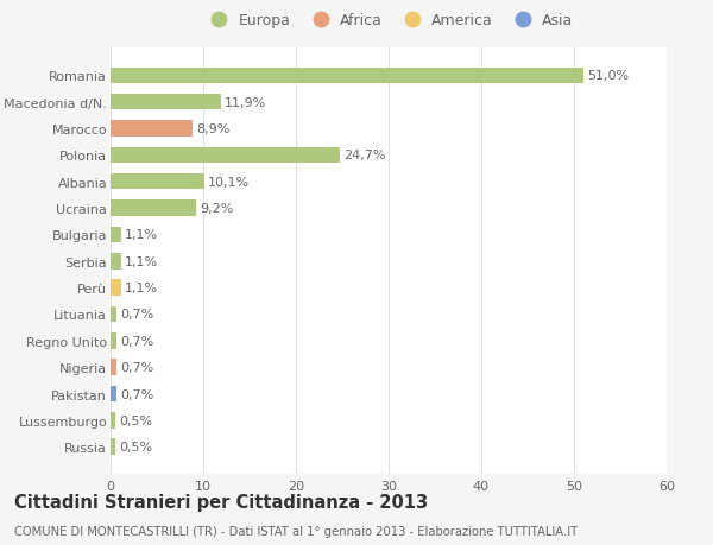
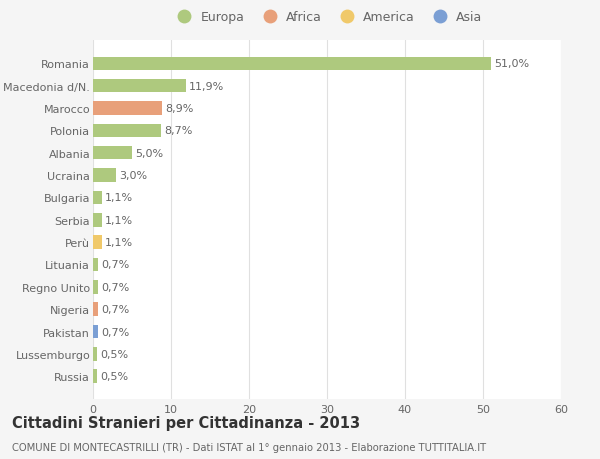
Polonia: 24,7% -> 8,7%
Albania: 10,1% -> 5,0%
Ucraina: 9,2% -> 3,0%
